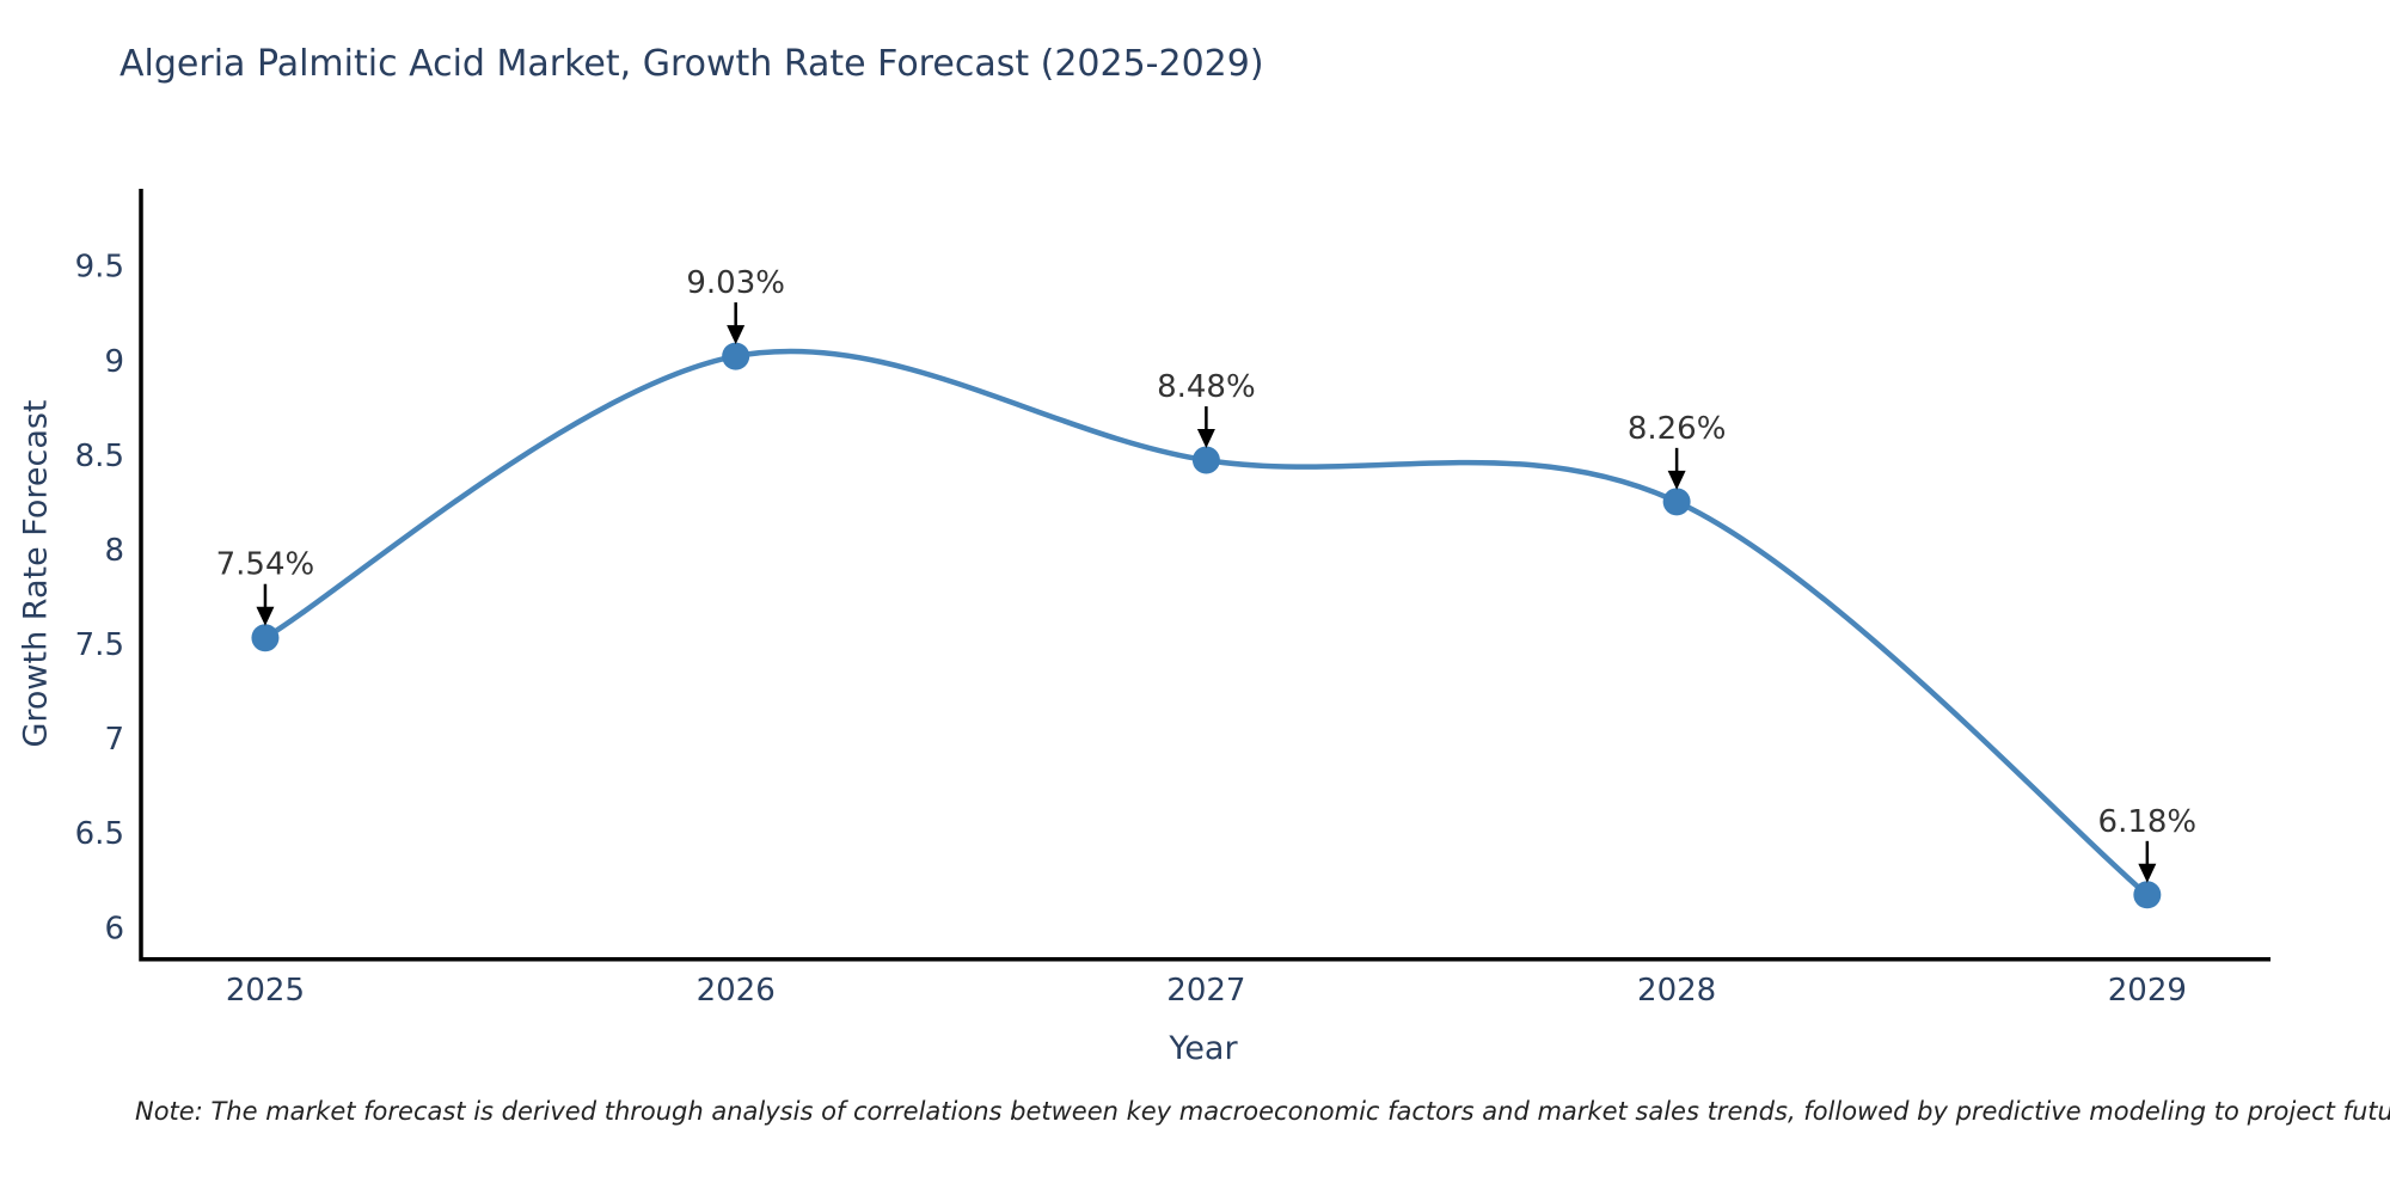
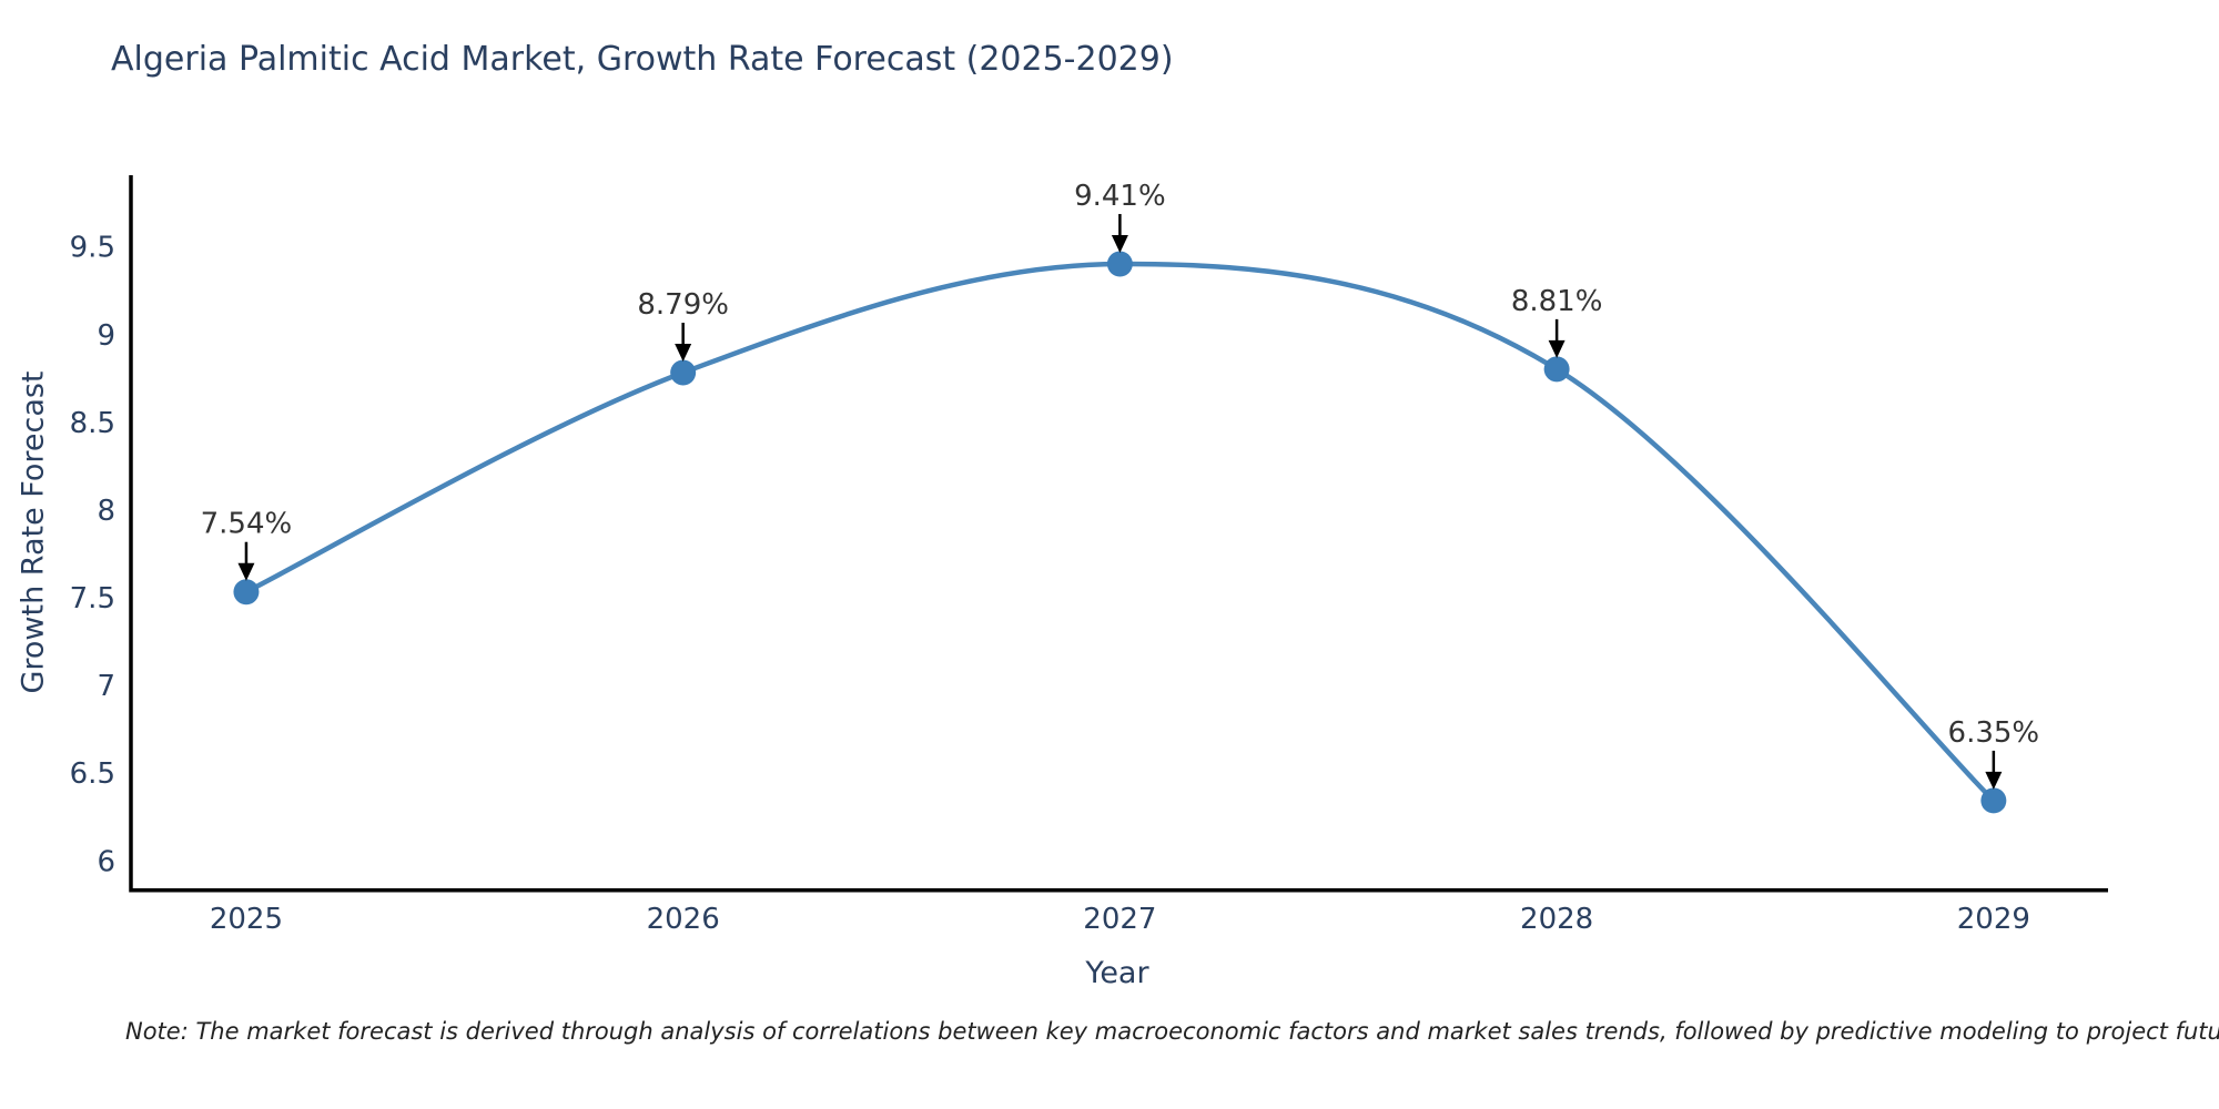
2026: 9.03% -> 8.79%
2027: 8.48% -> 9.41%
2028: 8.26% -> 8.81%
2029: 6.18% -> 6.35%
